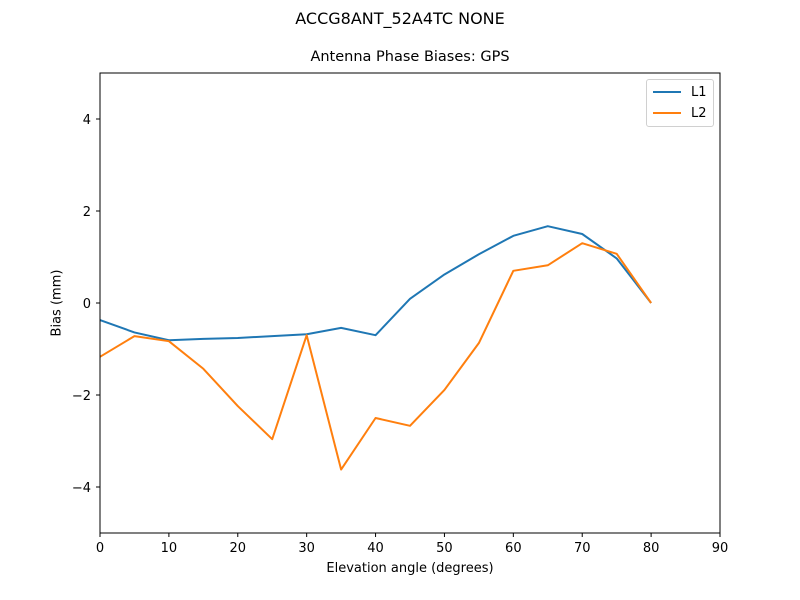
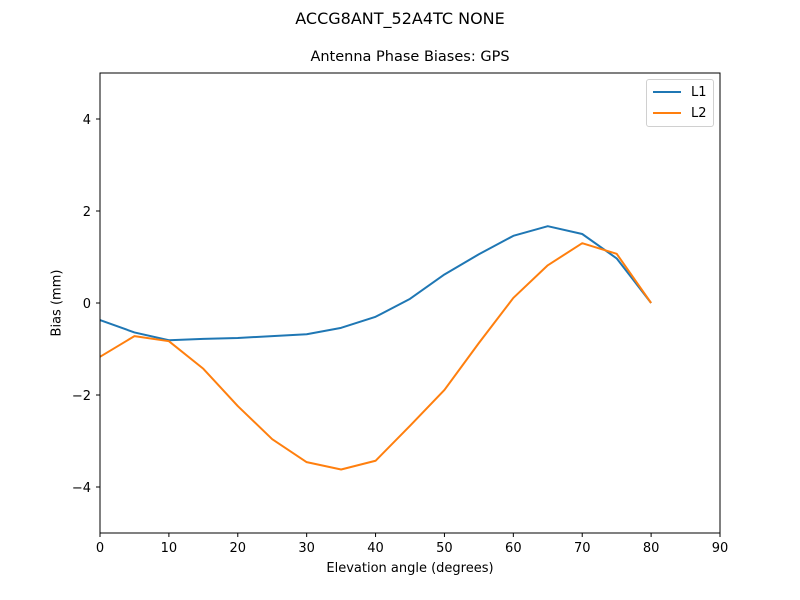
L2/30: -0.7 -> -3.5
L1/40: -0.7 -> -0.3
L2/40: -2.5 -> -3.4
L2/60: 0.7 -> 0.1
